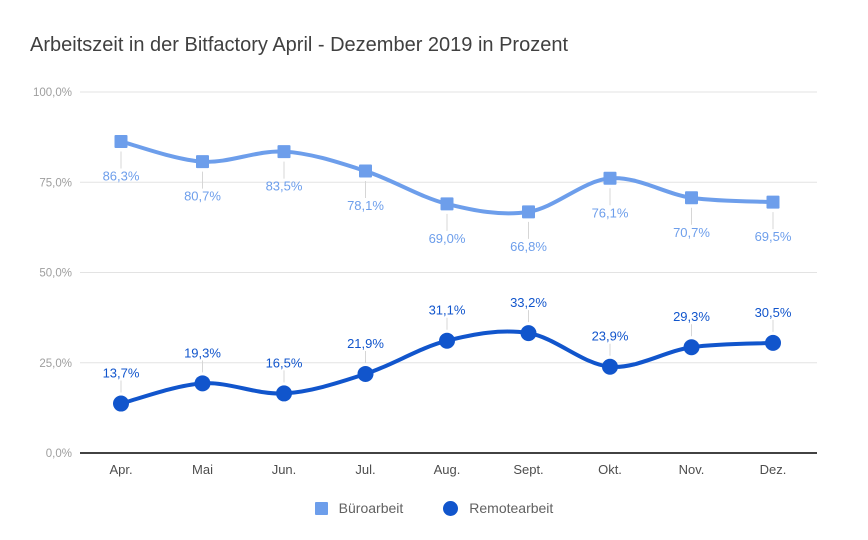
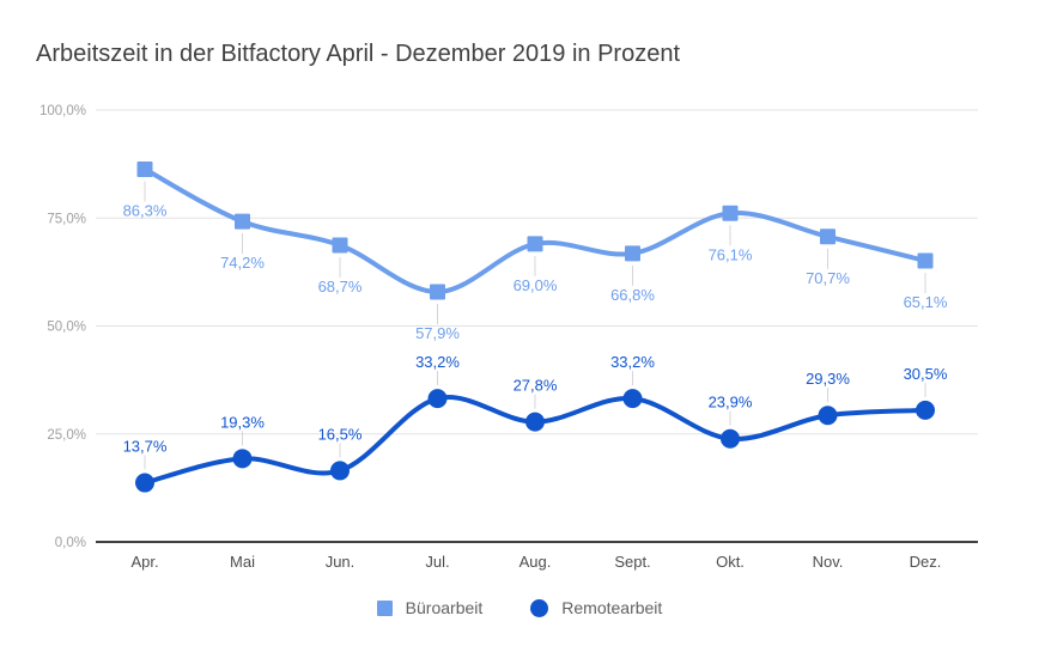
Büroarbeit/Mai: 80,7% -> 74,2%
Büroarbeit/Jun.: 83,5% -> 68,7%
Büroarbeit/Jul.: 78,1% -> 57,9%
Remotearbeit/Jul.: 21,9% -> 33,2%
Remotearbeit/Aug.: 31,1% -> 27,8%
Büroarbeit/Dez.: 69,5% -> 65,1%
